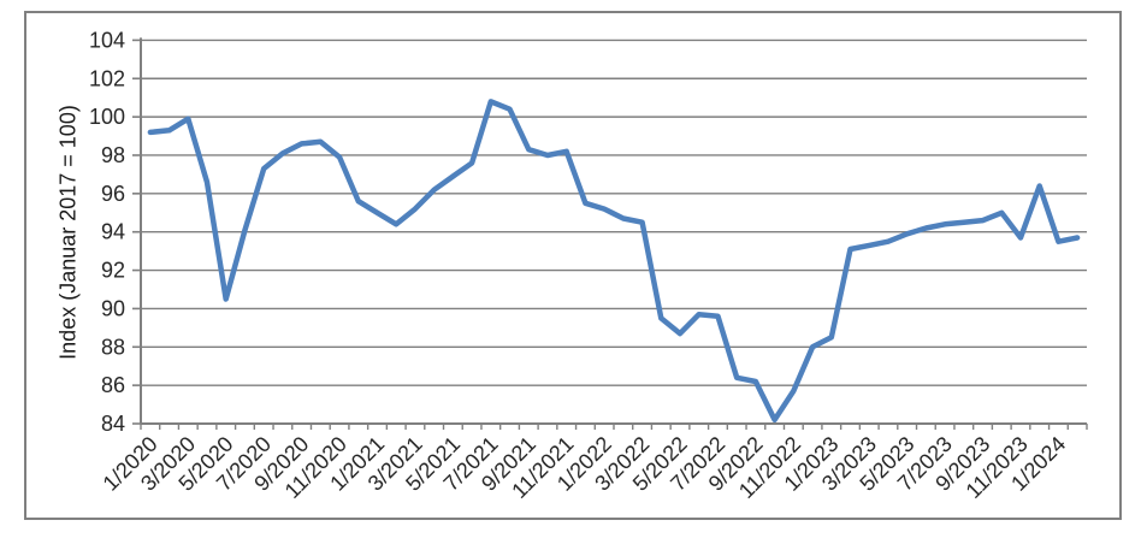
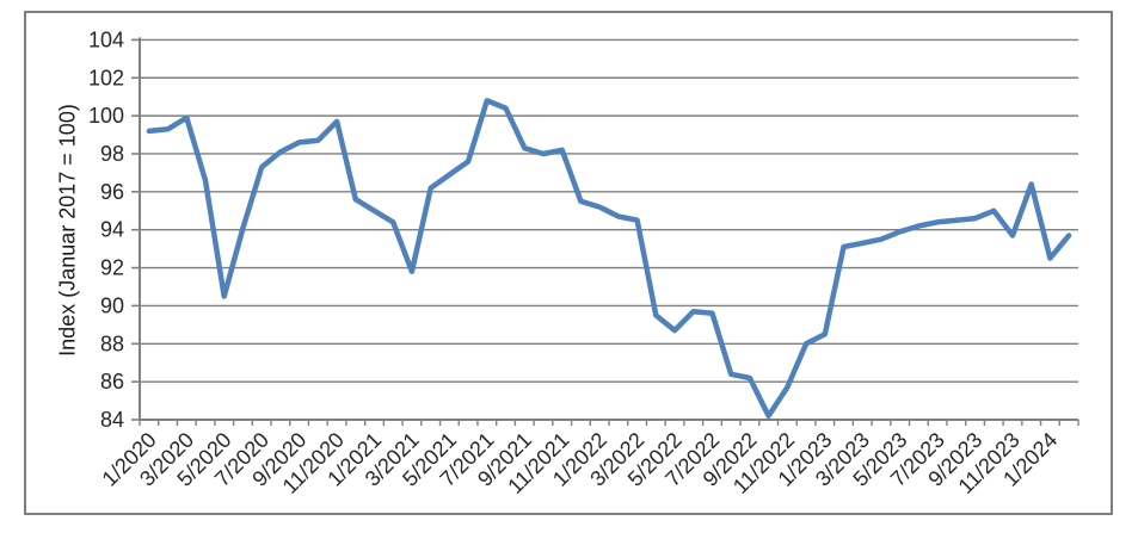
11/2020: 97.9 -> 99.7
3/2021: 95.2 -> 91.8
1/2024: 93.5 -> 92.5
